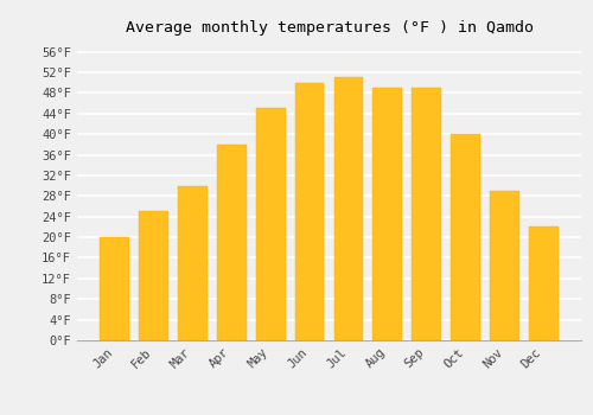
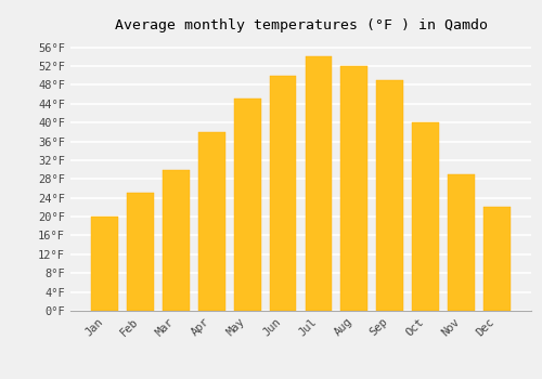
Jul: 51°F -> 54°F
Aug: 49°F -> 52°F
